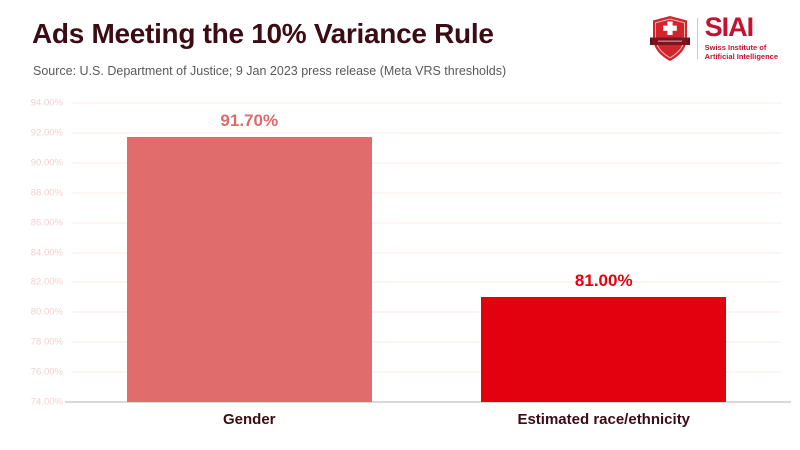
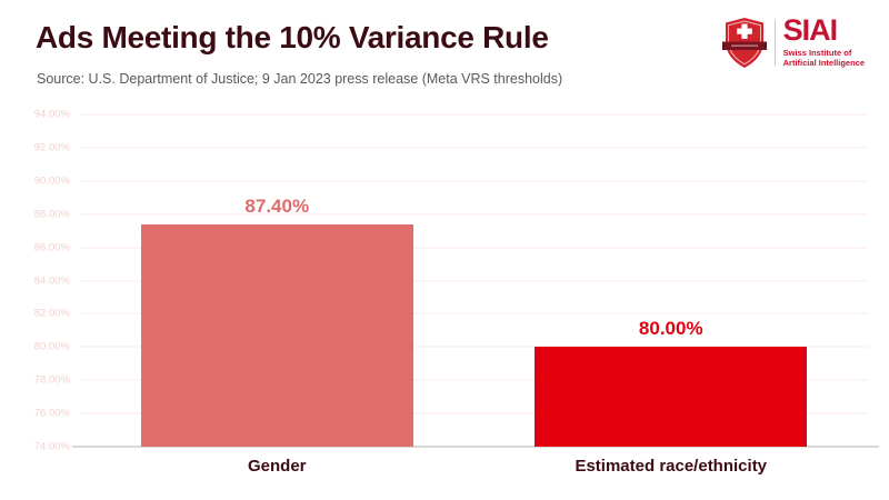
Gender: 91.70% -> 87.40%
Estimated race/ethnicity: 81.00% -> 80.00%
